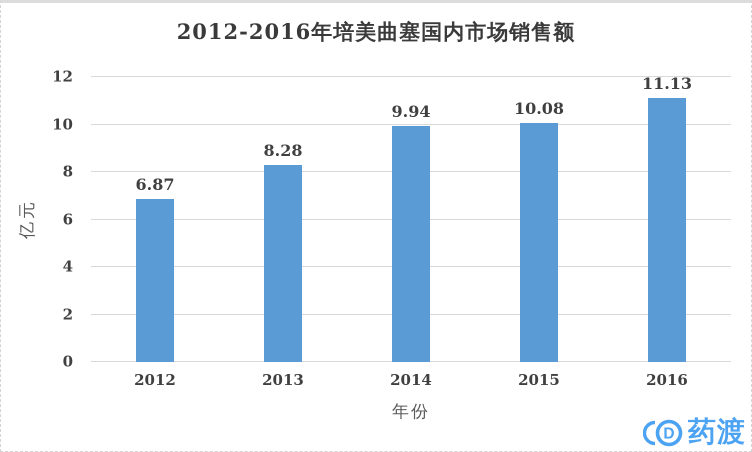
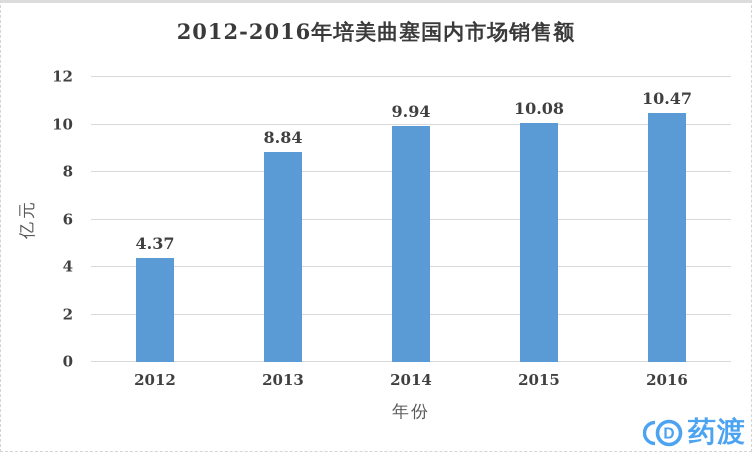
2012: 6.87 -> 4.37
2013: 8.28 -> 8.84
2016: 11.13 -> 10.47
